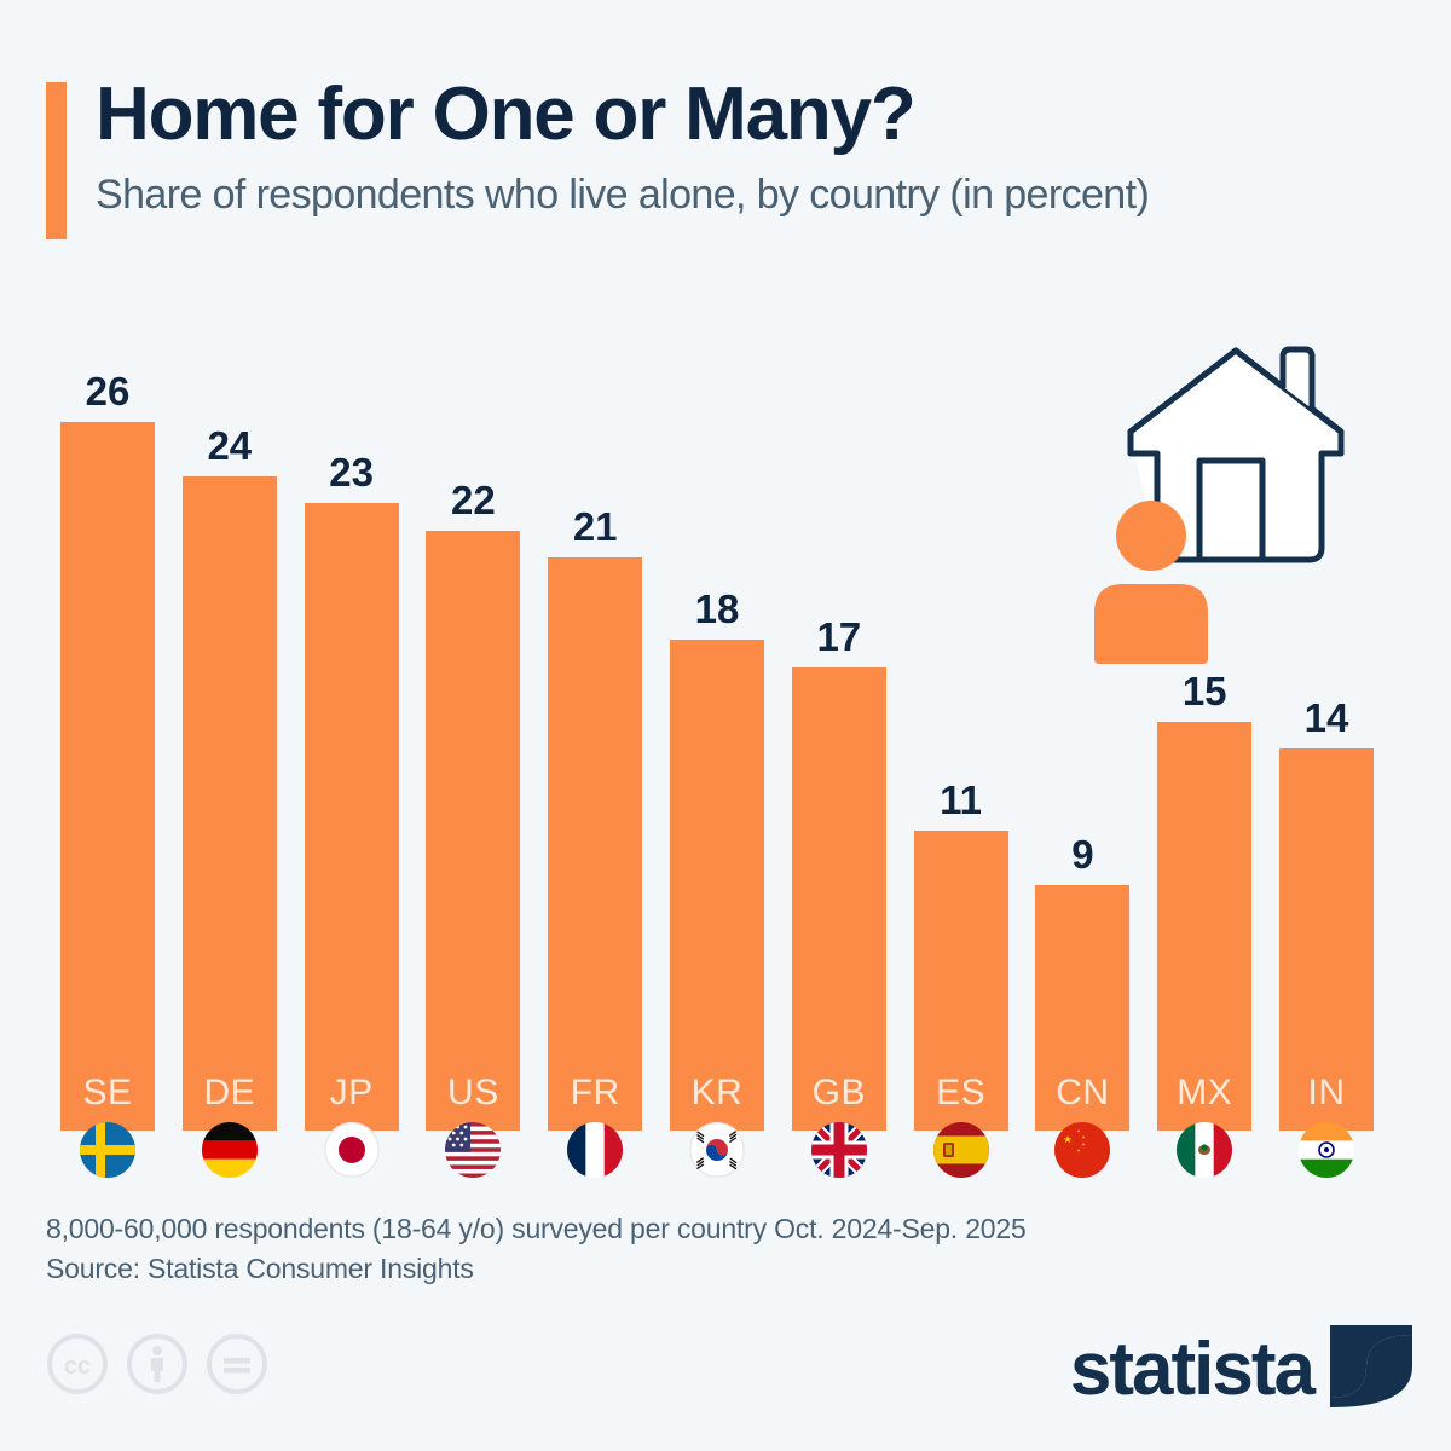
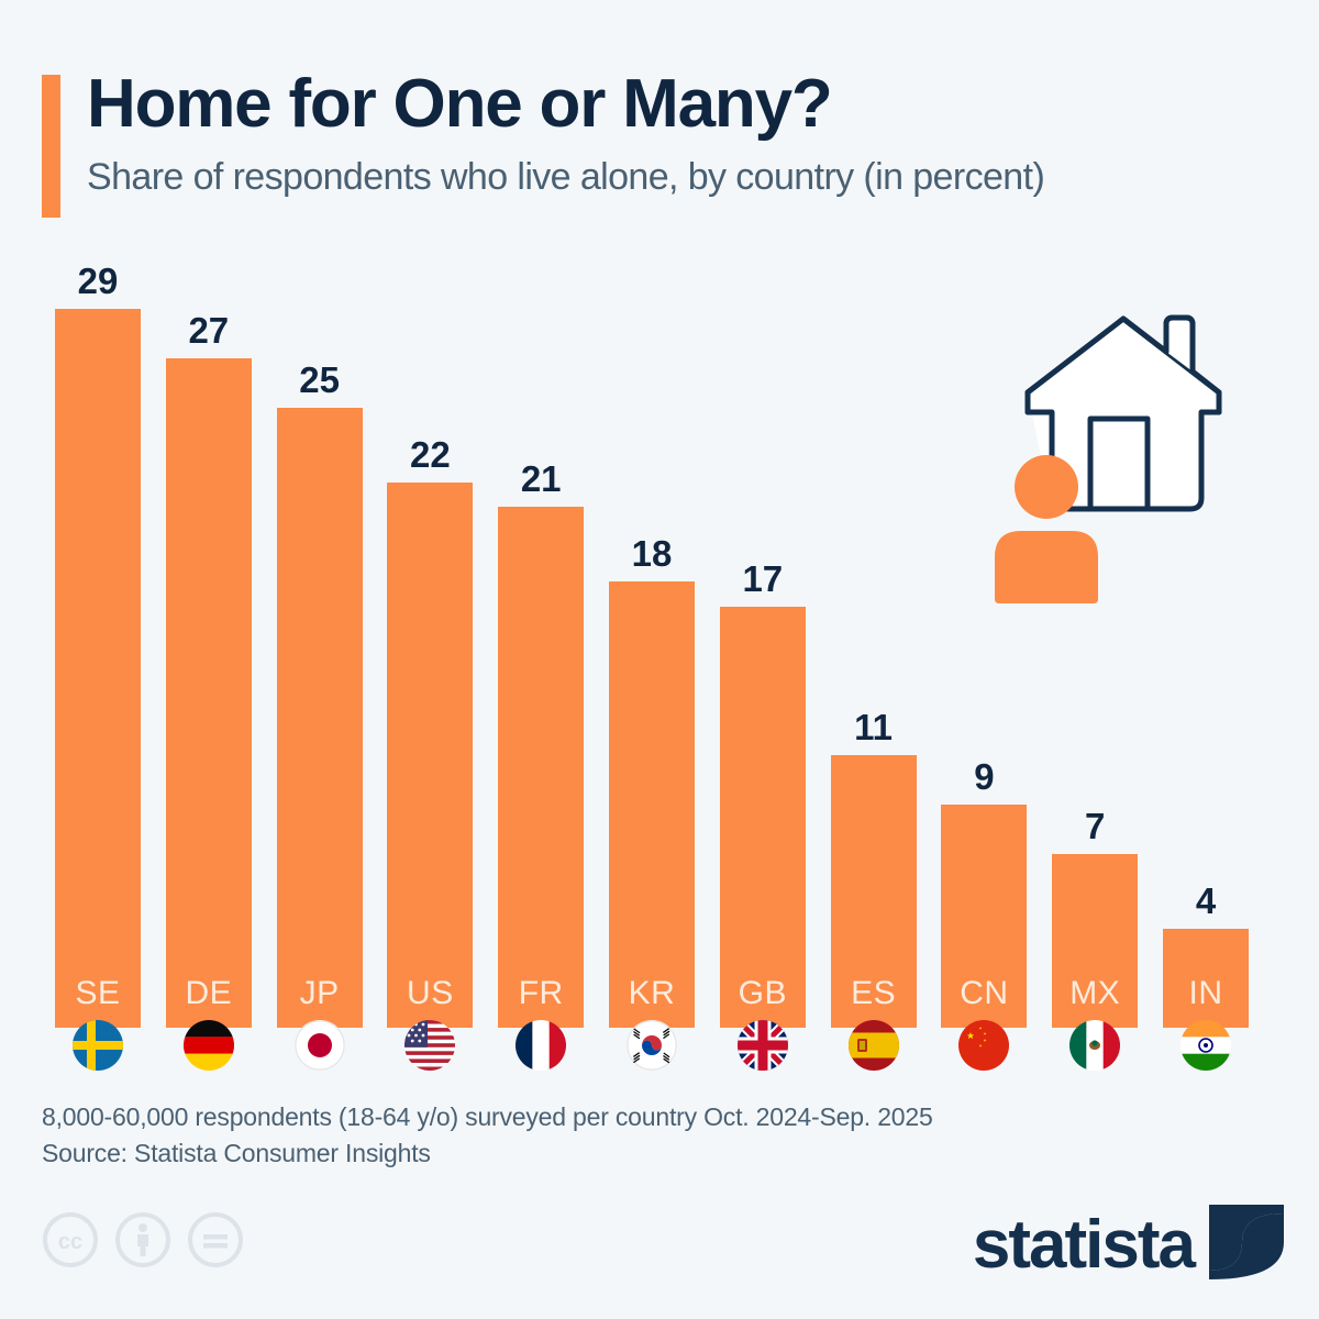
SE: 26 -> 29
DE: 24 -> 27
JP: 23 -> 25
MX: 15 -> 7
IN: 14 -> 4
